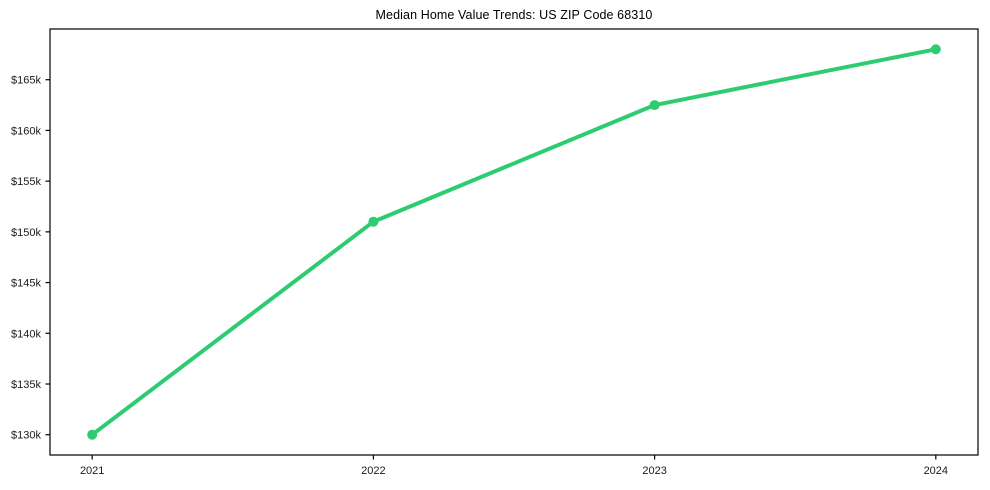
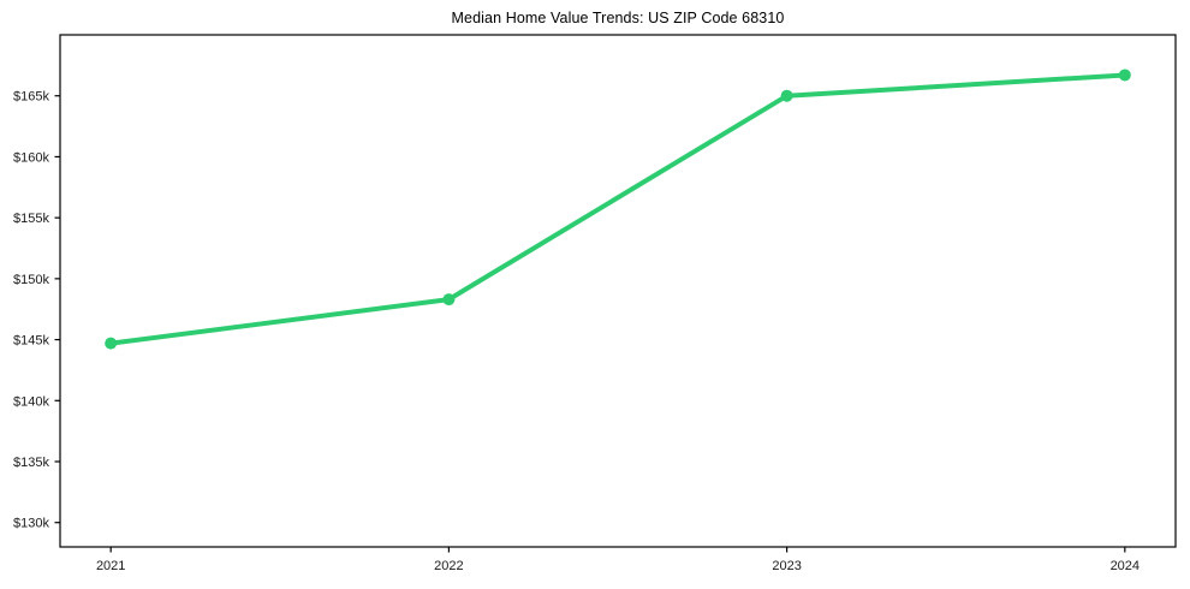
2021: $130.0k -> $144.7k
2022: $151.0k -> $148.3k
2023: $162.5k -> $165.0k
2024: $168.0k -> $166.7k
